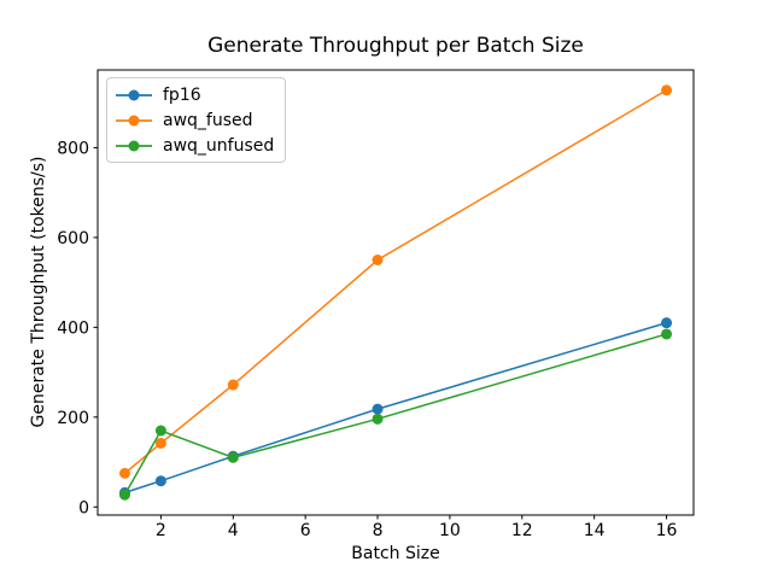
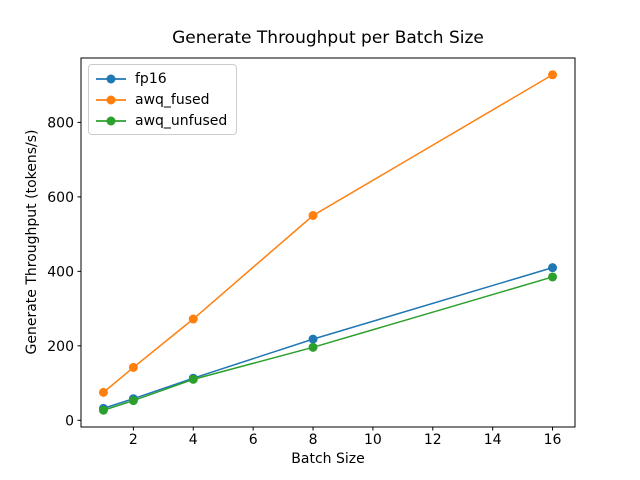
awq_unfused/2: 170 -> 50
